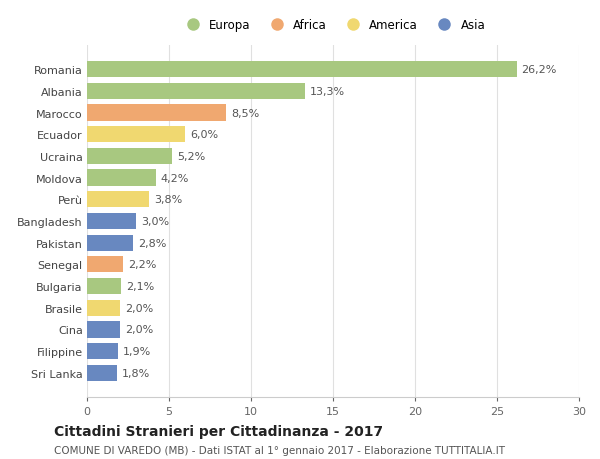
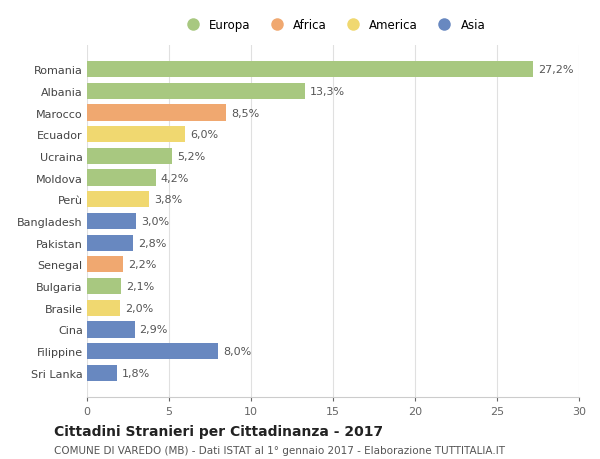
Romania: 26,2% -> 27,2%
Cina: 2,0% -> 2,9%
Filippine: 1,9% -> 8,0%
